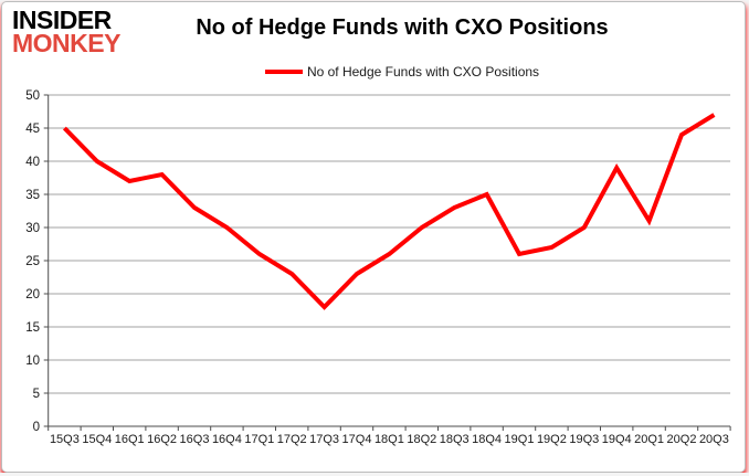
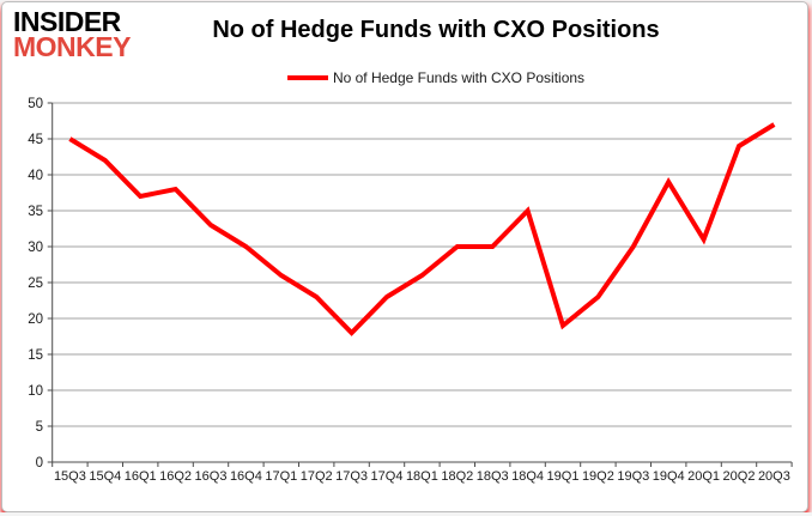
15Q4: 40 -> 42
18Q3: 33 -> 30
19Q1: 26 -> 19
19Q2: 27 -> 23
